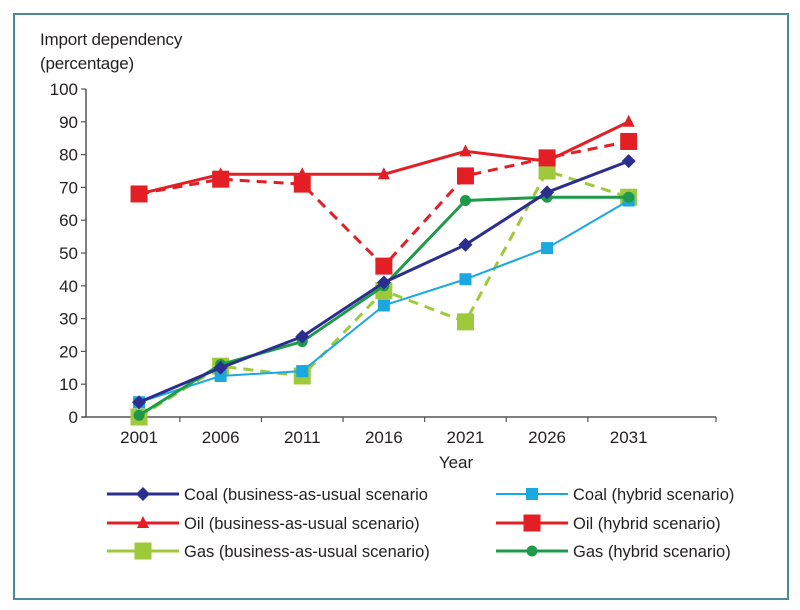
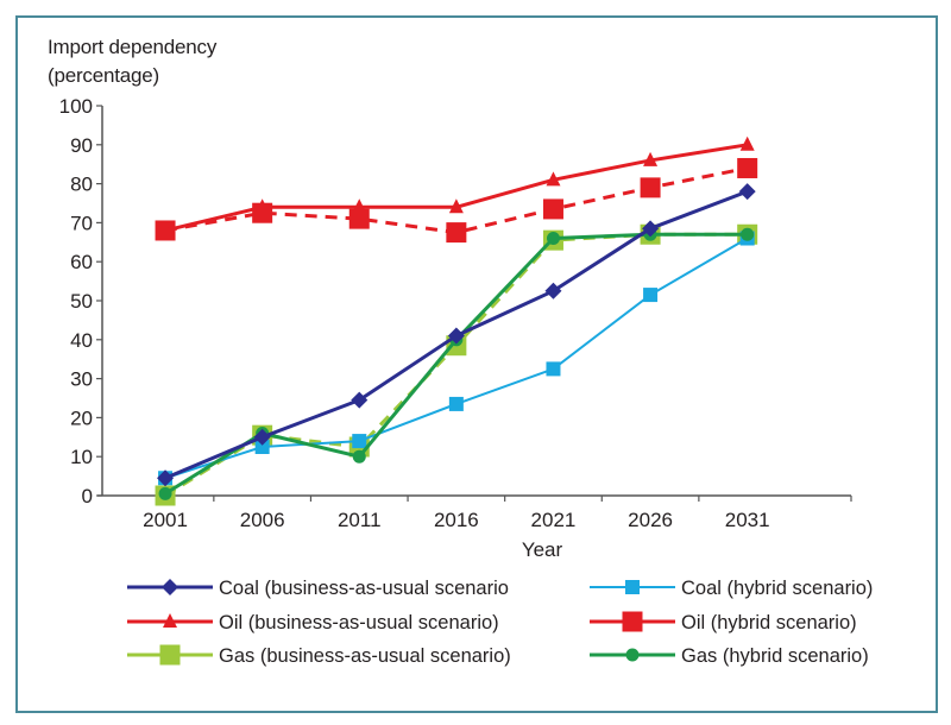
Gas (hybrid scenario)/2011: 23 -> 10
Coal (hybrid scenario)/2016: 34 -> 24
Oil (hybrid scenario)/2016: 46 -> 68
Coal (hybrid scenario)/2021: 42 -> 32
Gas (business-as-usual scenario)/2021: 29 -> 66
Oil (business-as-usual scenario)/2026: 78 -> 86
Gas (business-as-usual scenario)/2026: 75 -> 67
